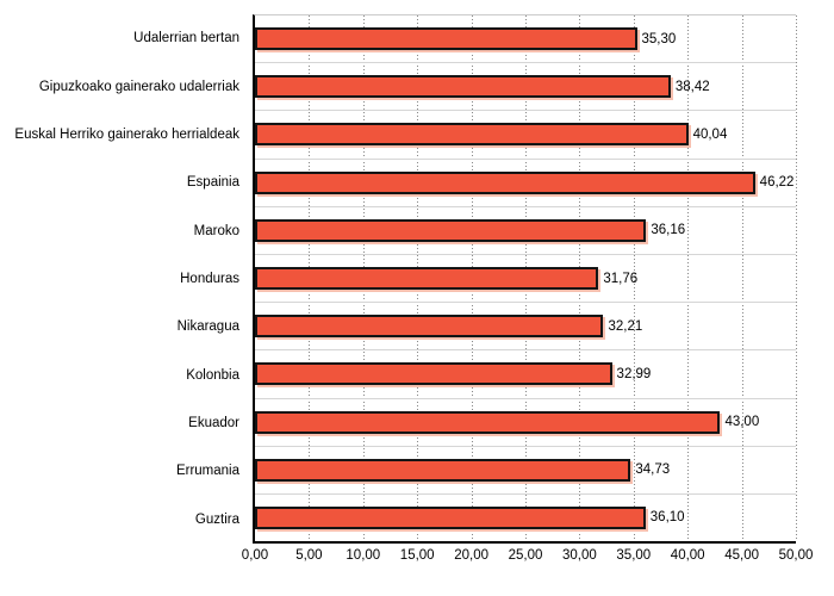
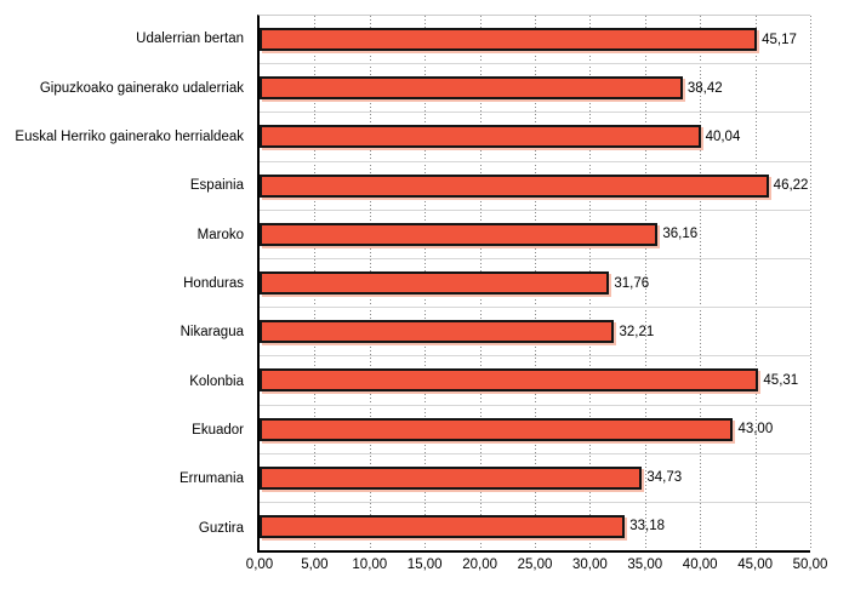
Udalerrian bertan: 35,30 -> 45,17
Kolonbia: 32,99 -> 45,31
Guztira: 36,10 -> 33,18
